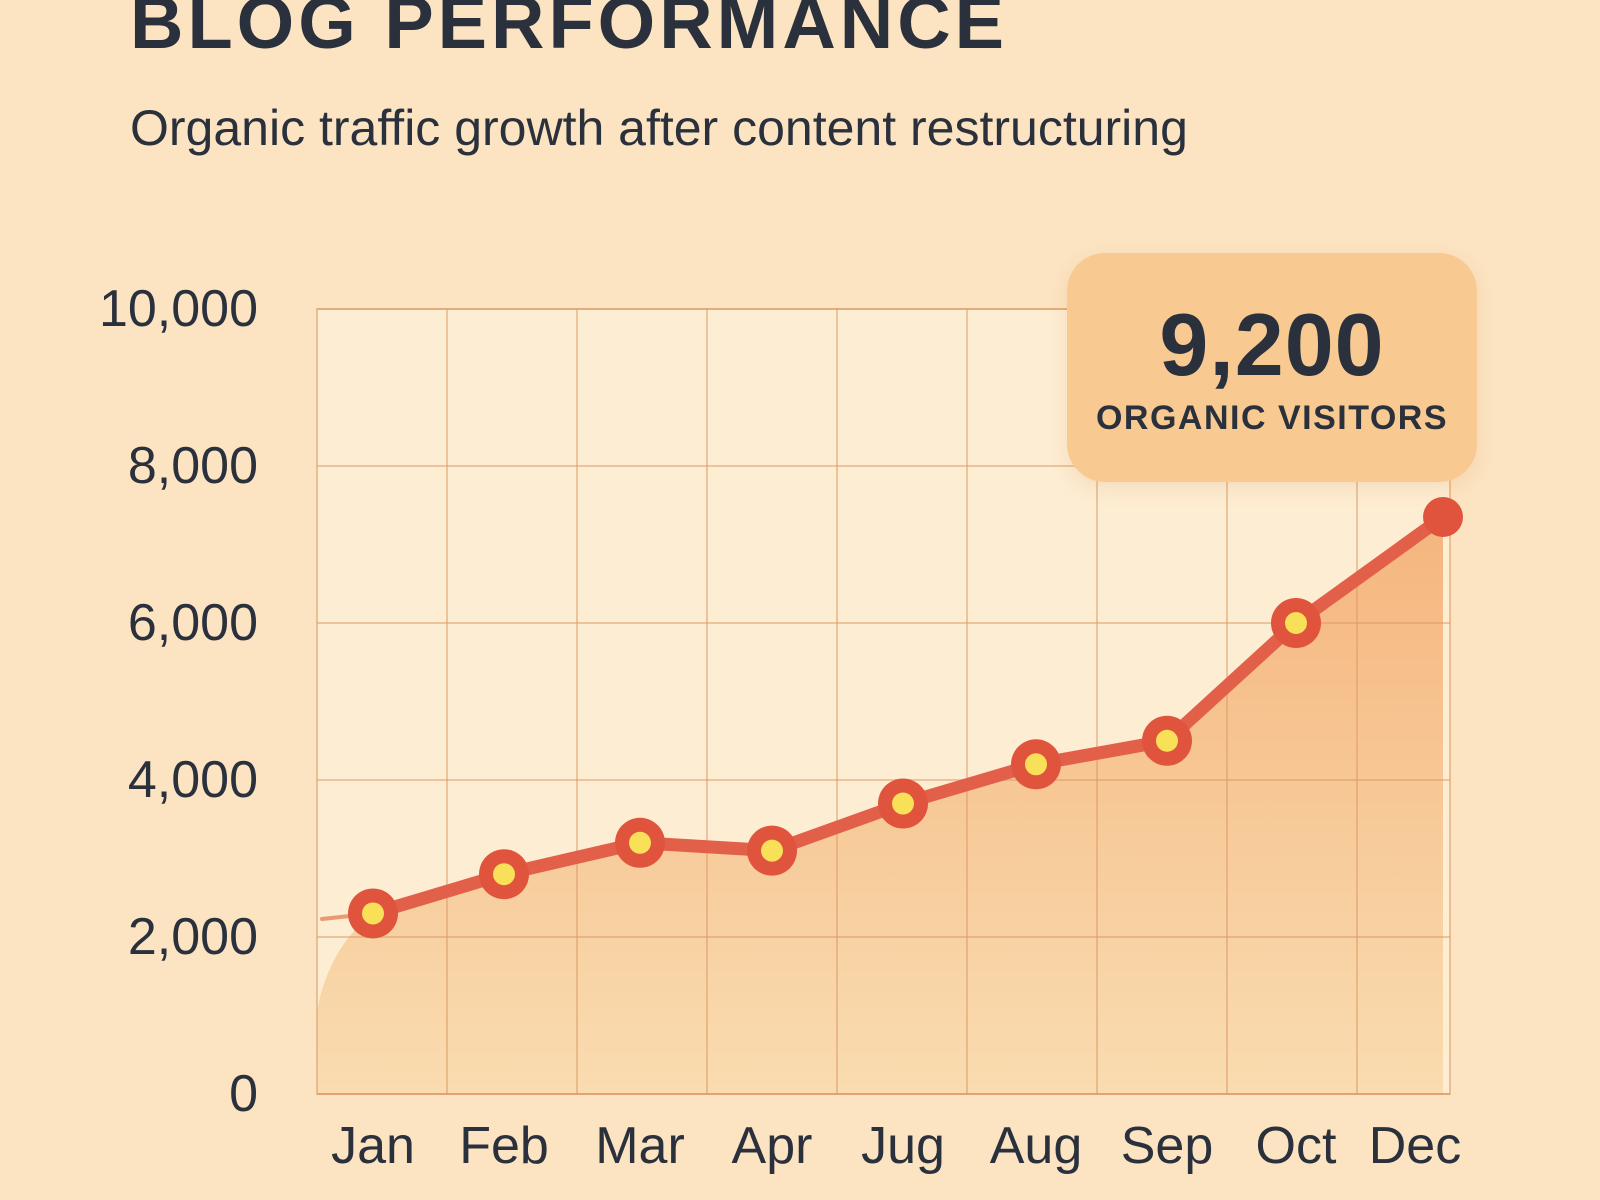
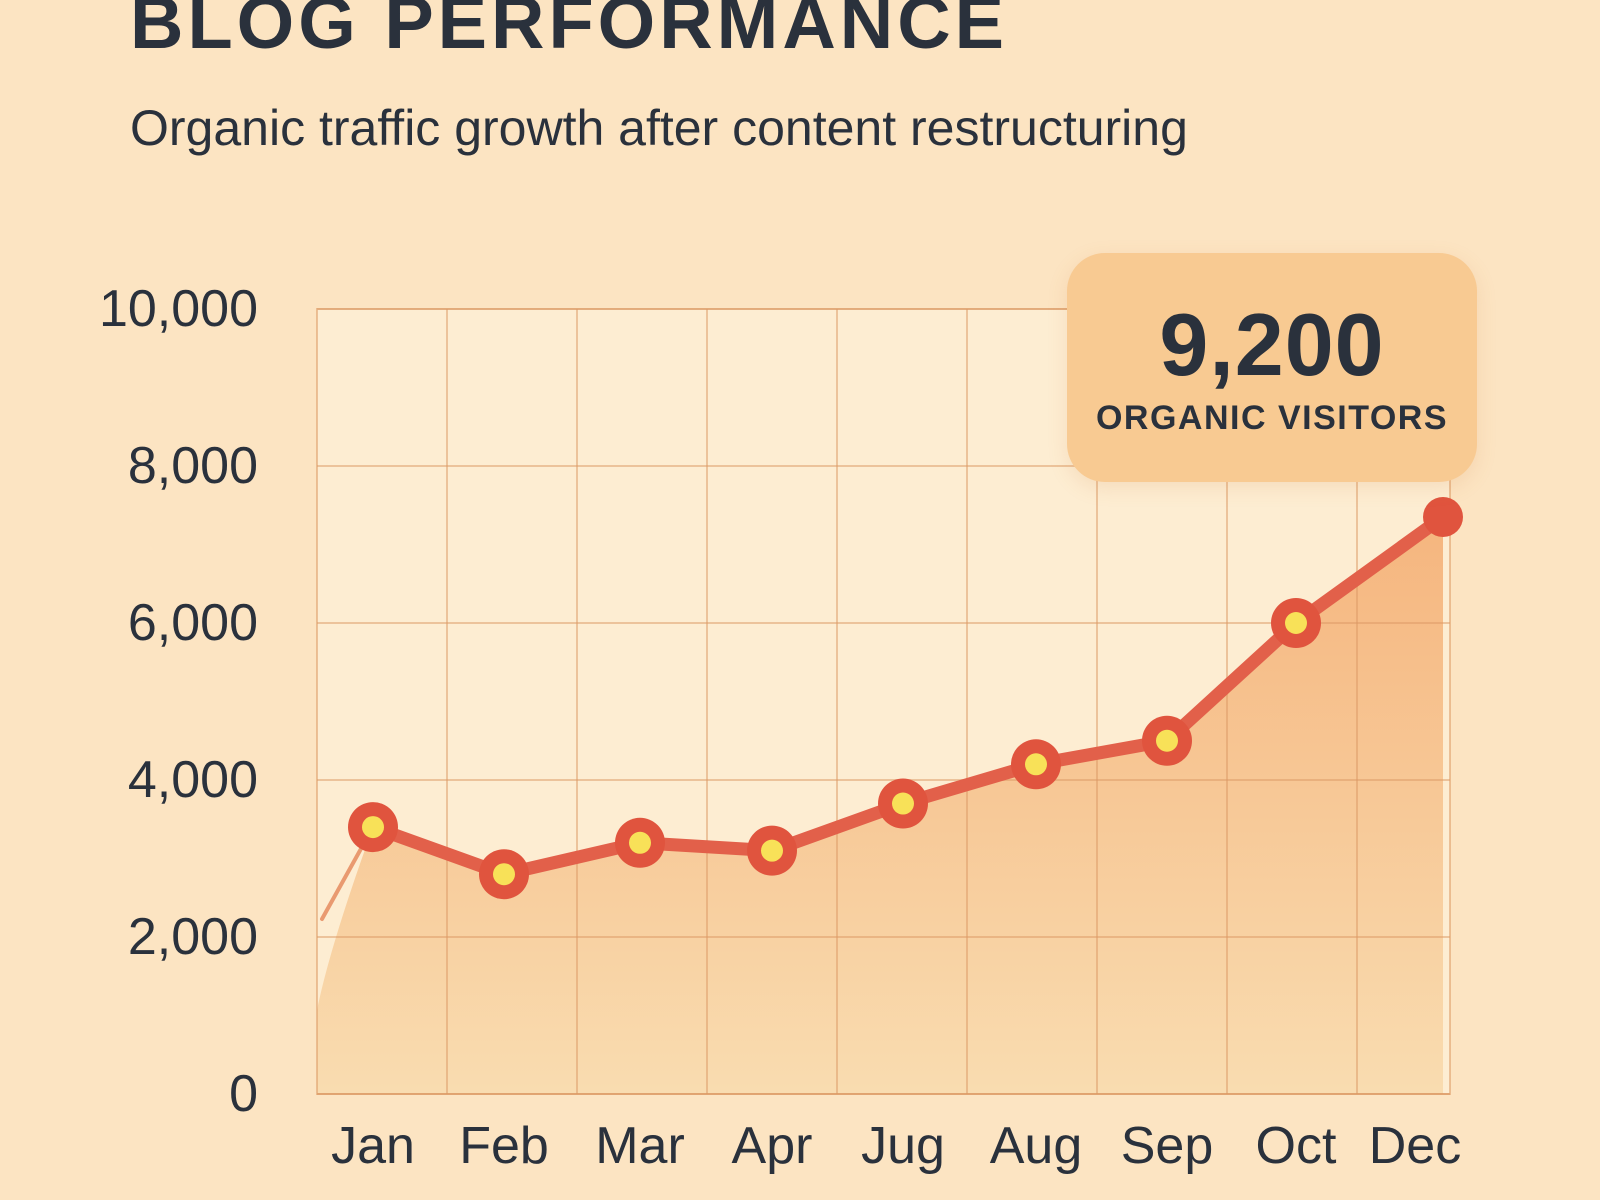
Jan: 2300 -> 3400
